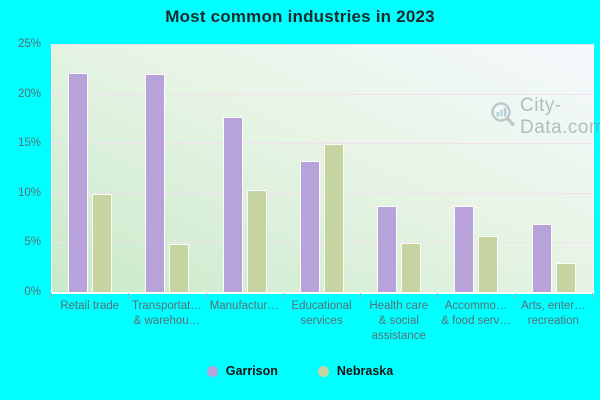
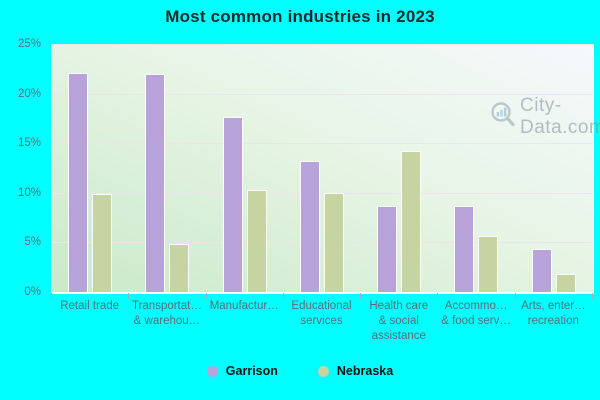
Nebraska/Educational services: 15% -> 10%
Nebraska/Health care & social assistance: 5% -> 14%
Garrison/Arts, enter… recreation: 7% -> 4%
Nebraska/Arts, enter… recreation: 3% -> 2%
